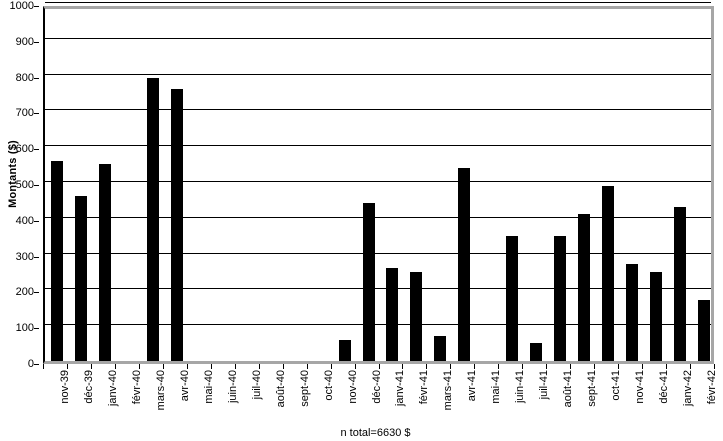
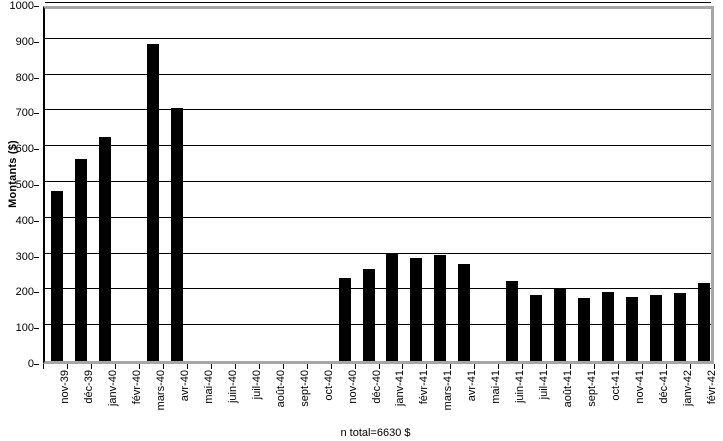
nov-39: 560 -> 480
déc-39: 460 -> 560
janv-40: 550 -> 620
mars-40: 790 -> 880
avr-40: 760 -> 710
nov-40: 60 -> 230
déc-40: 440 -> 260
janv-41: 260 -> 300
févr-41: 250 -> 290
mars-41: 70 -> 300
avr-41: 540 -> 270
juin-41: 350 -> 220
juil-41: 50 -> 180
août-41: 350 -> 200
sept-41: 410 -> 180
oct-41: 490 -> 190
nov-41: 270 -> 180
déc-41: 250 -> 180
janv-42: 430 -> 190
févr-42: 170 -> 220
